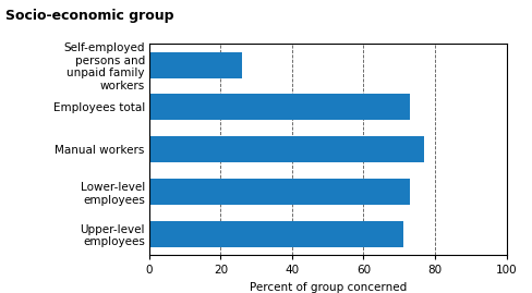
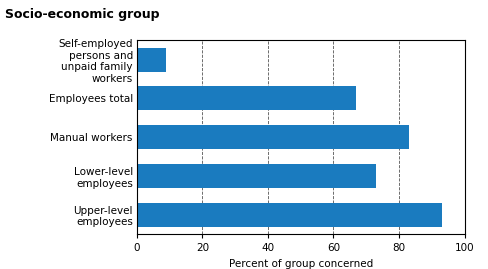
Self-employed persons and unpaid family workers: 26 -> 9
Employees total: 73 -> 67
Manual workers: 77 -> 83
Upper-level employees: 71 -> 93
